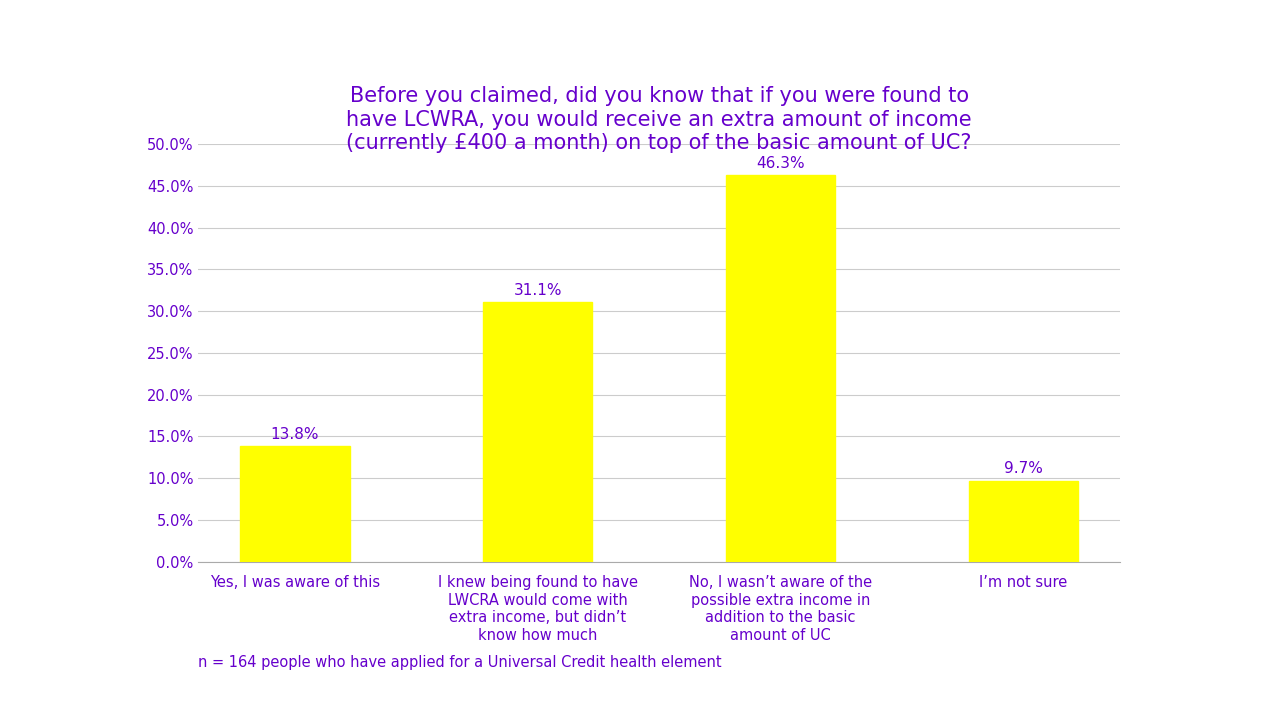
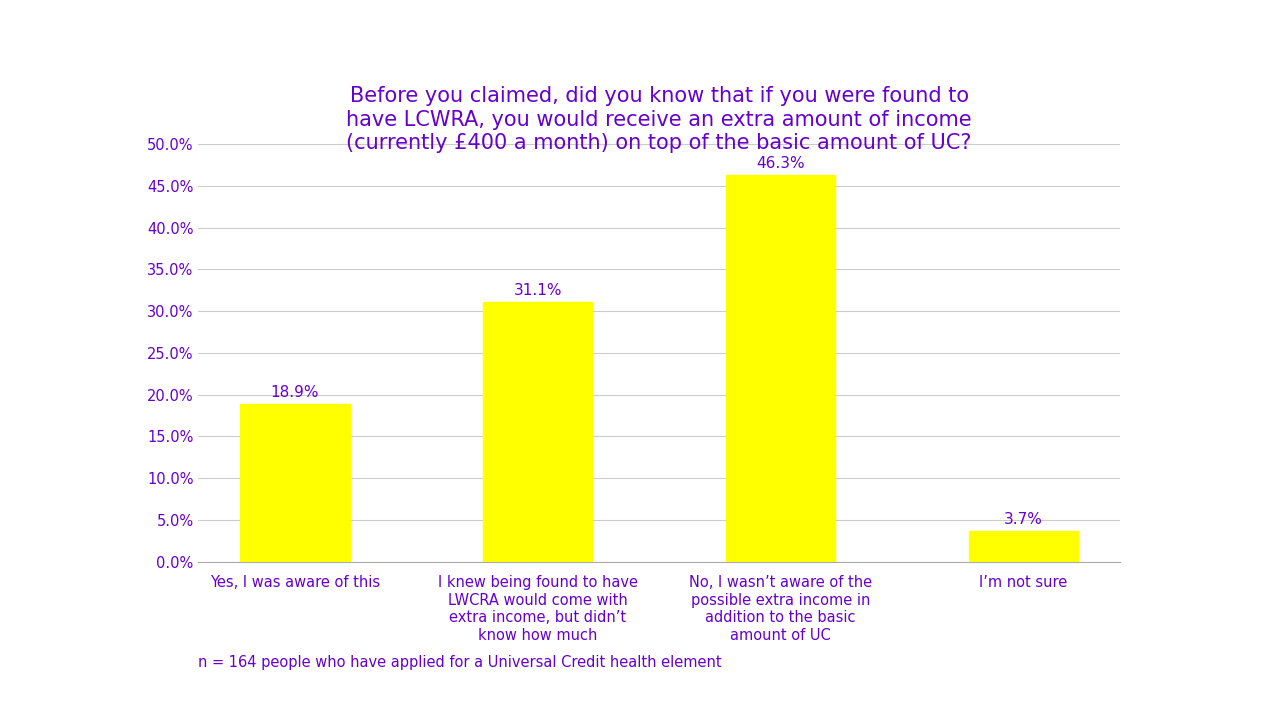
Yes, I was aware of this: 13.8% -> 18.9%
I’m not sure: 9.7% -> 3.7%
